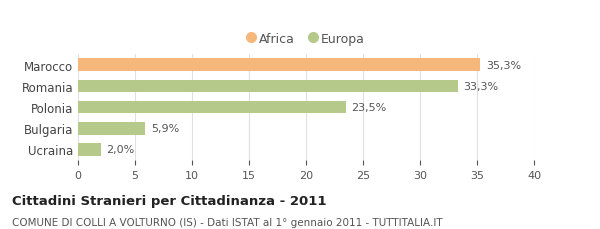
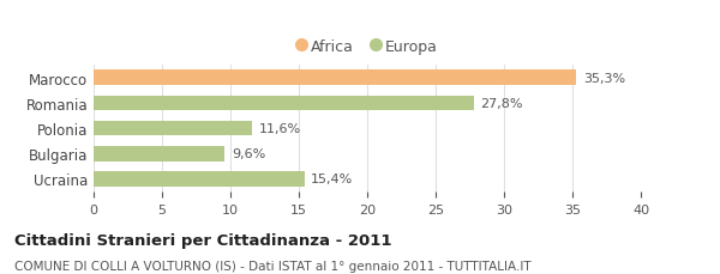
Romania: 33,3% -> 27,8%
Polonia: 23,5% -> 11,6%
Bulgaria: 5,9% -> 9,6%
Ucraina: 2,0% -> 15,4%
